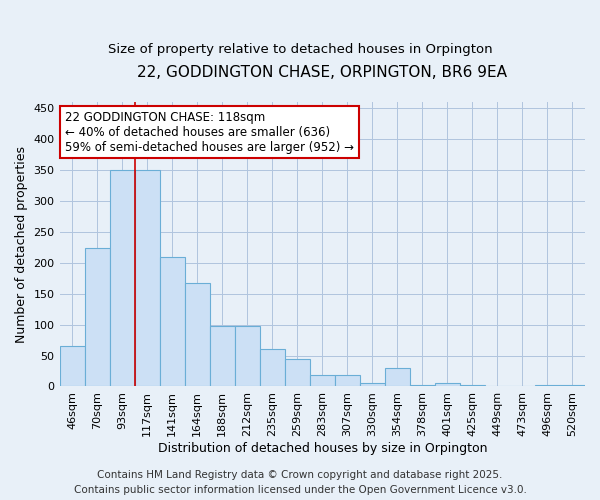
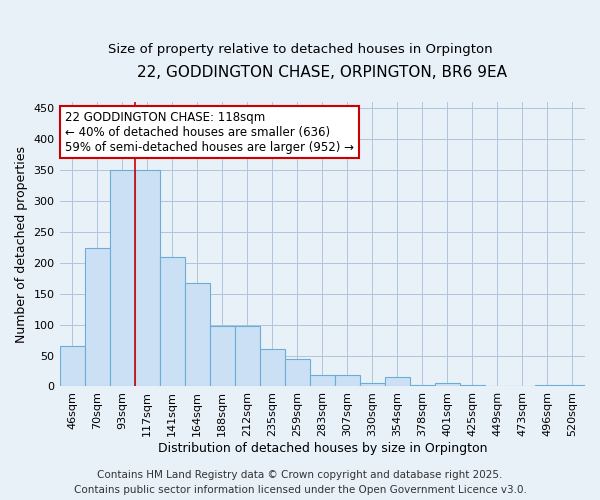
354sqm: 30 -> 15
